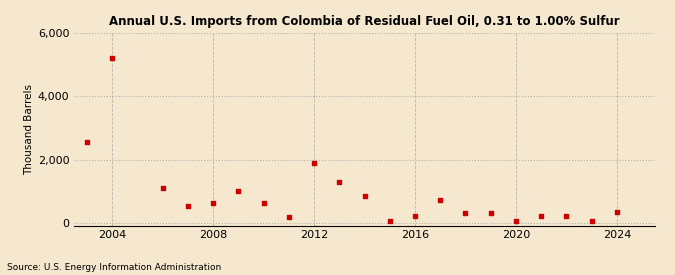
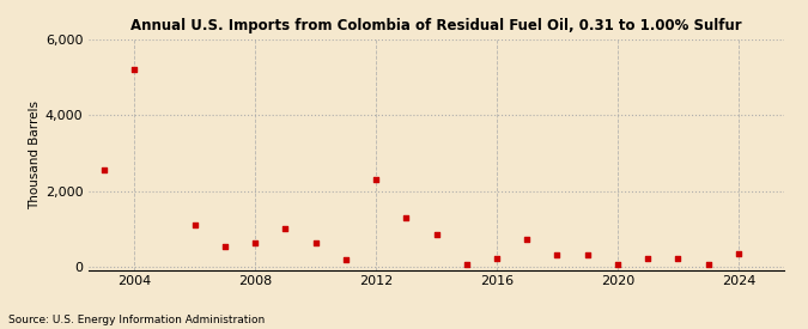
2012: 1,900 -> 2,300
